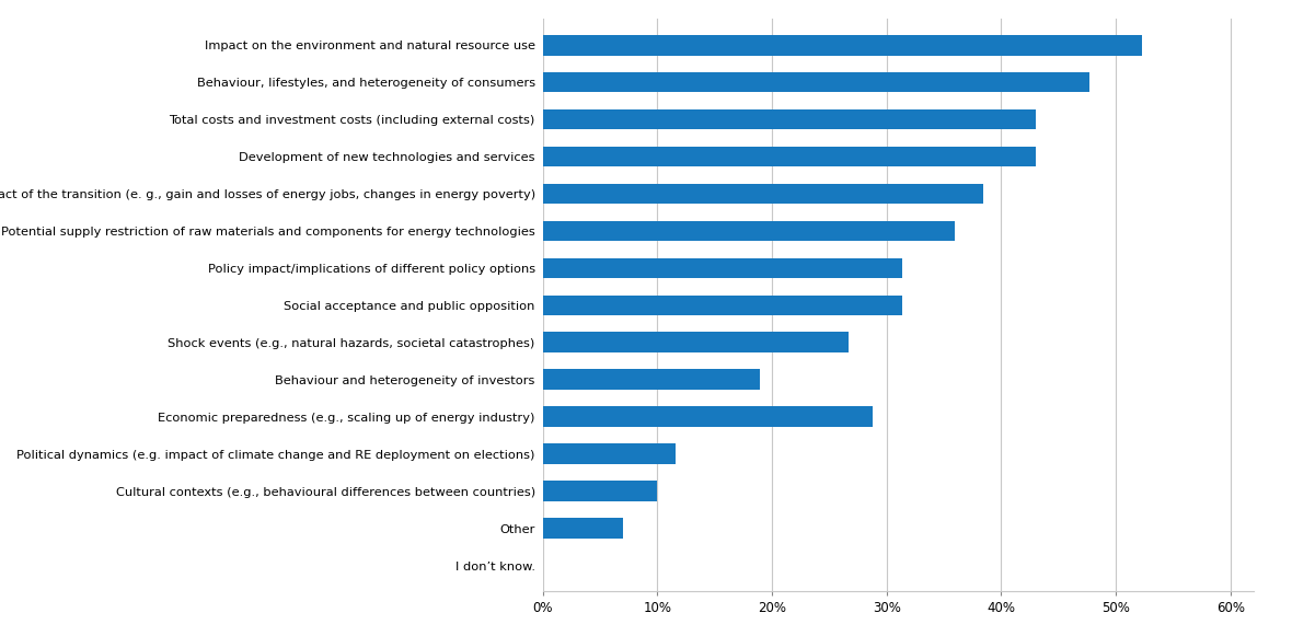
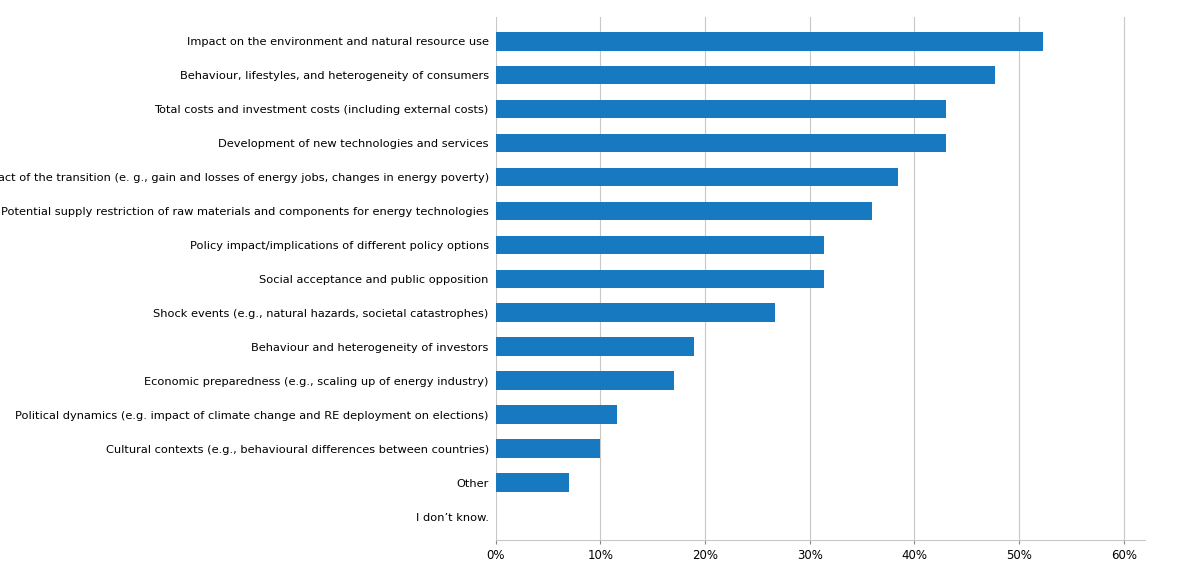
Economic preparedness (e.g., scaling up of energy industry): 28.8% -> 17.0%
